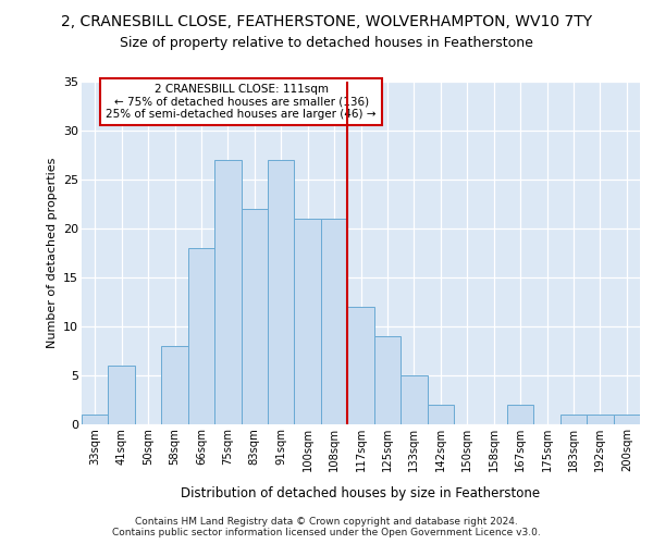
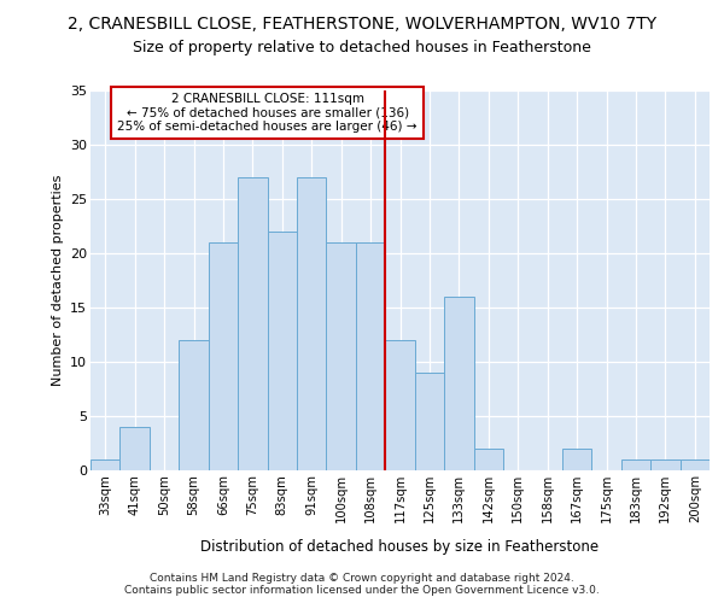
41sqm: 6 -> 4
58sqm: 8 -> 12
66sqm: 18 -> 21
133sqm: 5 -> 16
